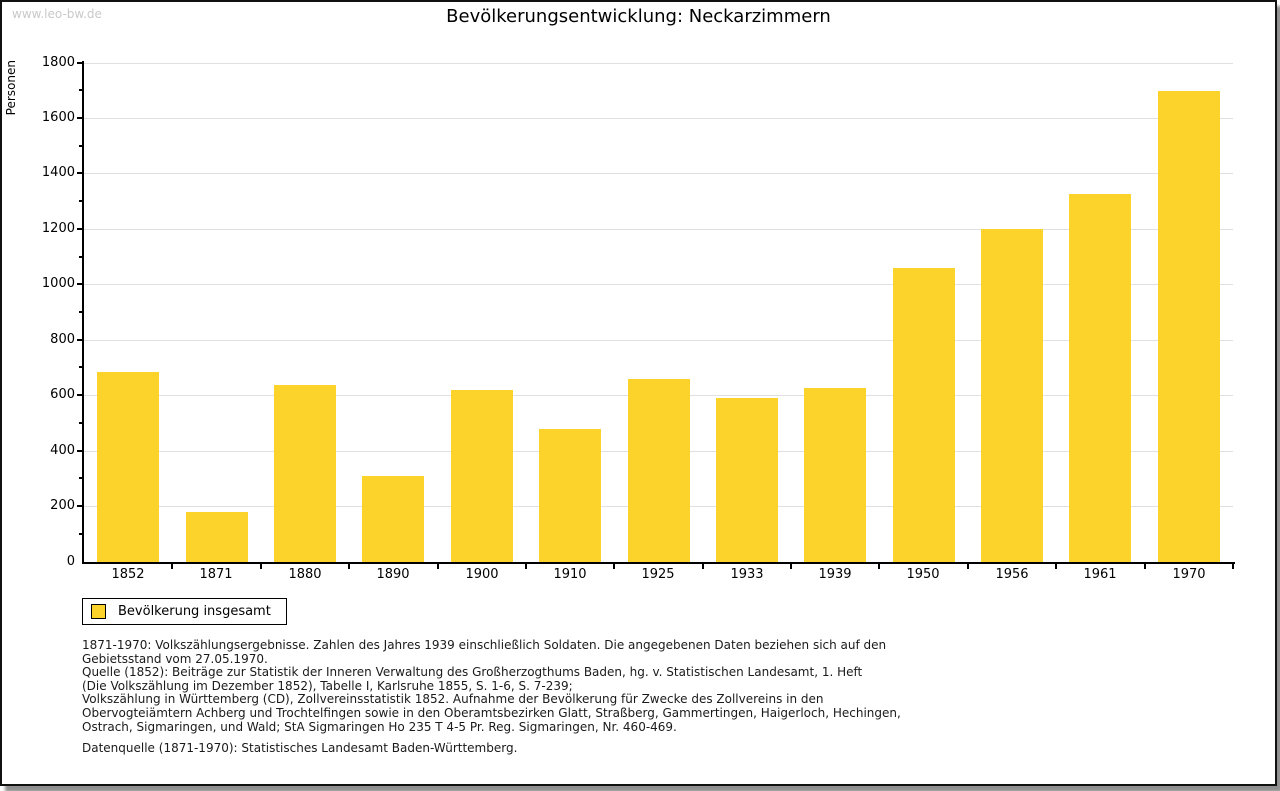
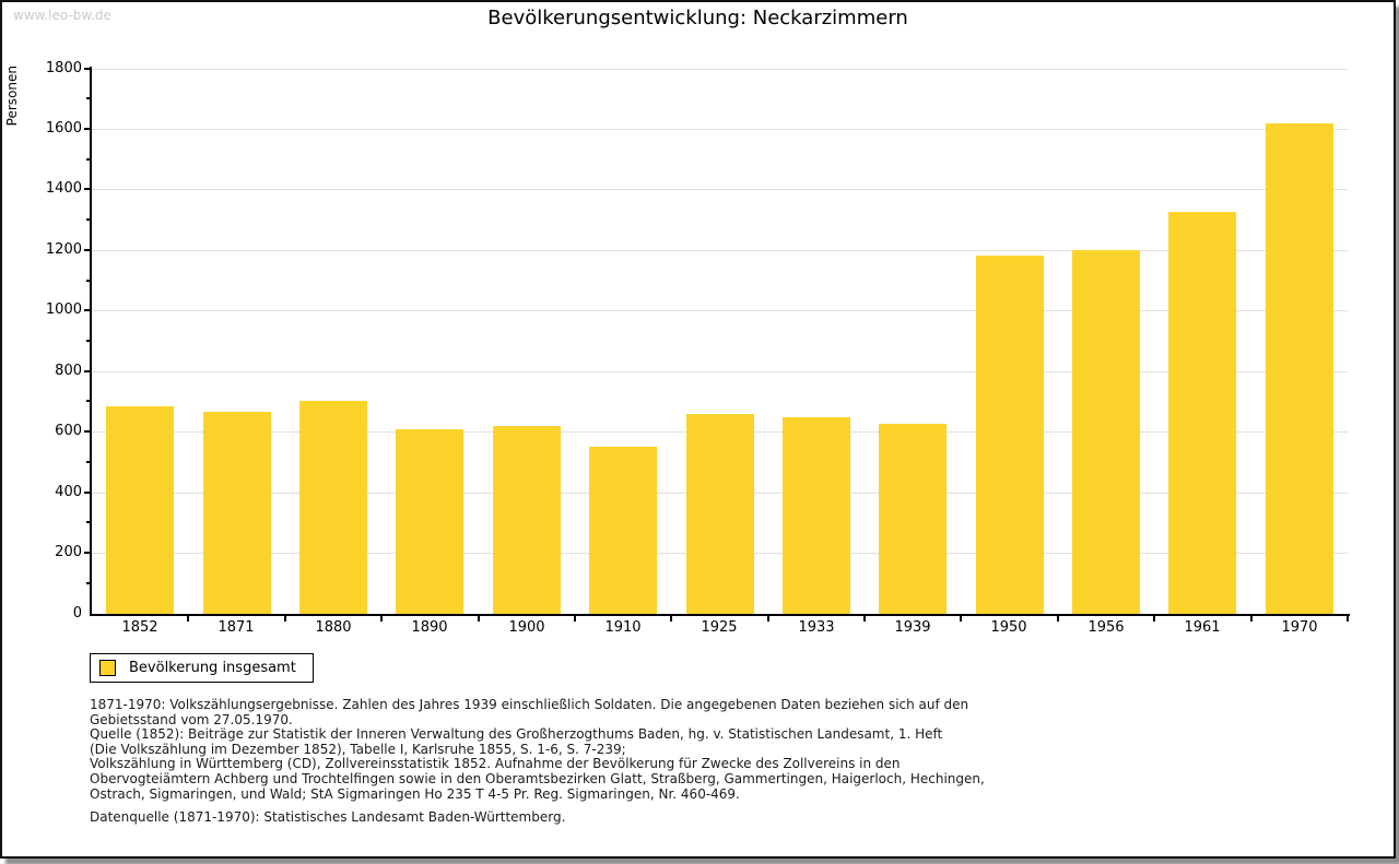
1871: 180 -> 670
1880: 640 -> 700
1890: 310 -> 610
1910: 480 -> 550
1933: 590 -> 650
1950: 1060 -> 1180
1970: 1700 -> 1620
